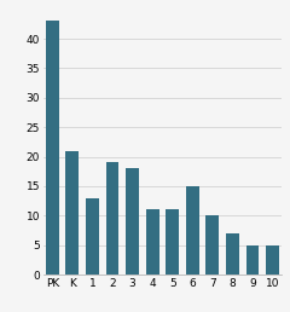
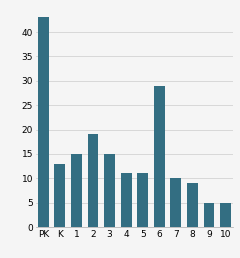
K: 21 -> 13
1: 13 -> 15
3: 18 -> 15
6: 15 -> 29
8: 7 -> 9
